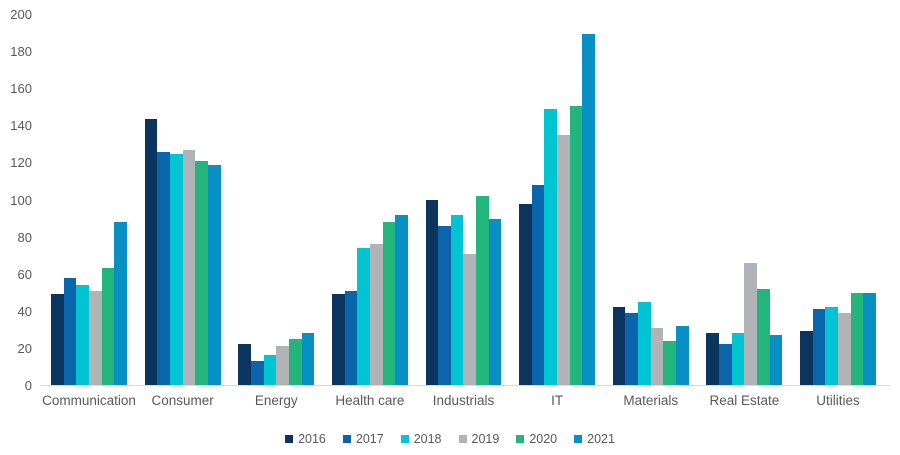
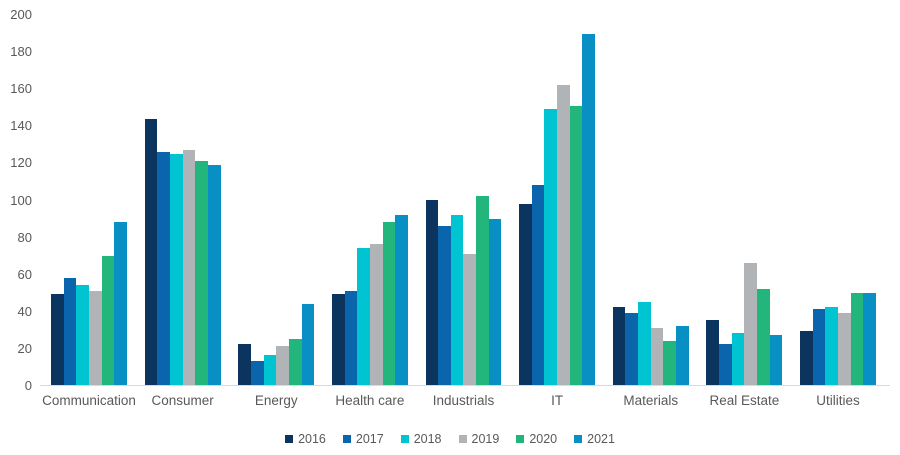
2020/Communication: 63 -> 70
2021/Energy: 28 -> 44
2019/IT: 135 -> 162
2016/Real Estate: 28 -> 35
